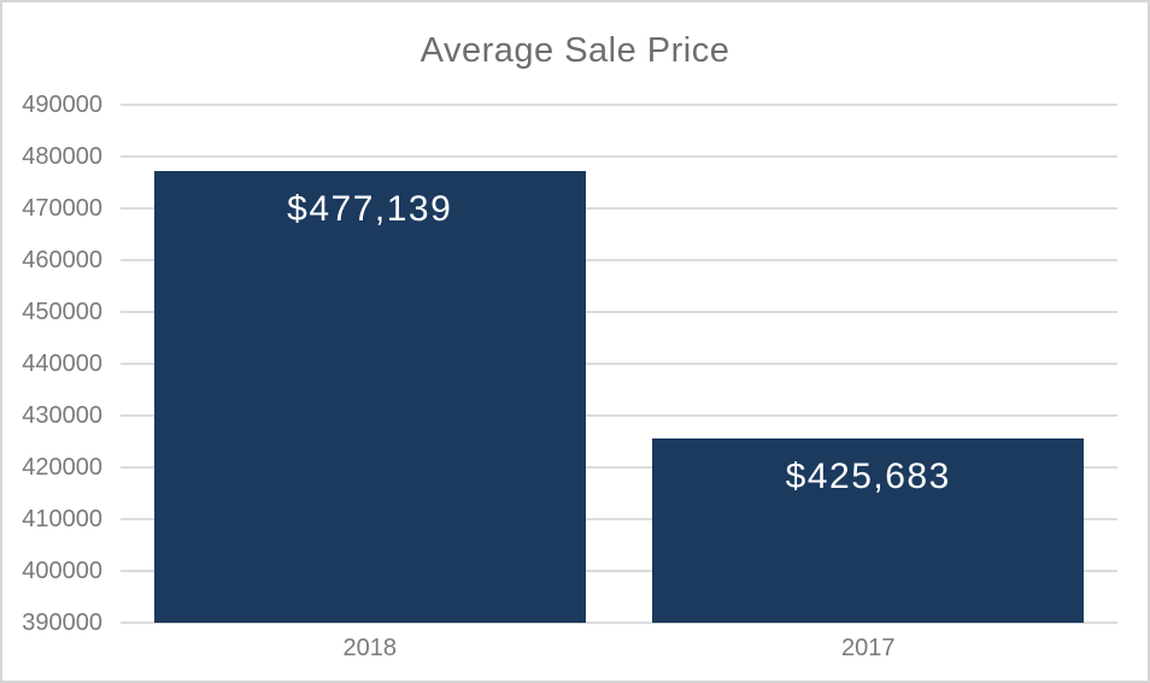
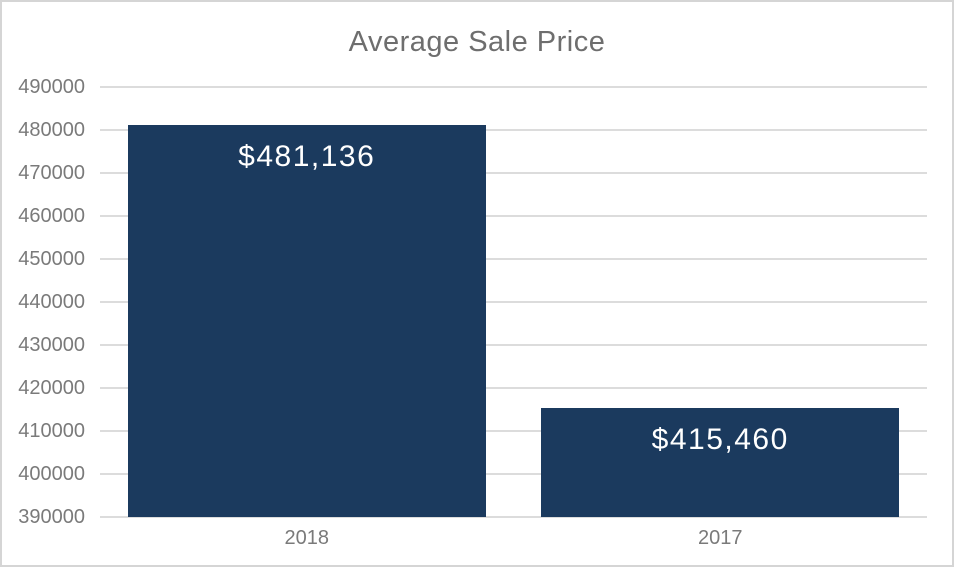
2018: $477,139 -> $481,136
2017: $425,683 -> $415,460
